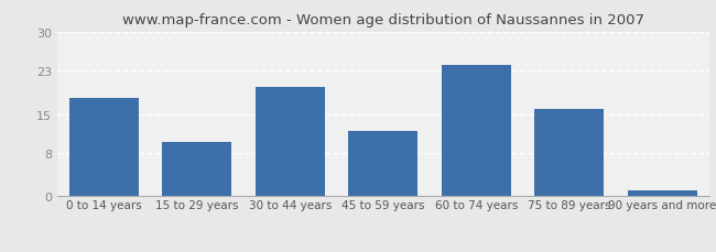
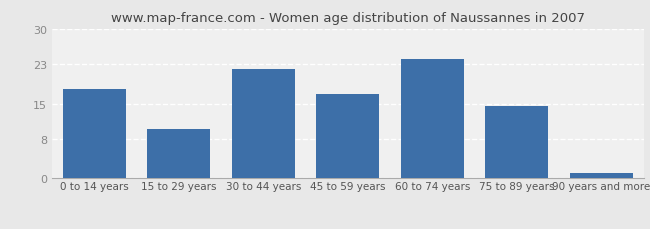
30 to 44 years: 20.0 -> 22.0
45 to 59 years: 12.0 -> 17.0
75 to 89 years: 16.0 -> 14.5
